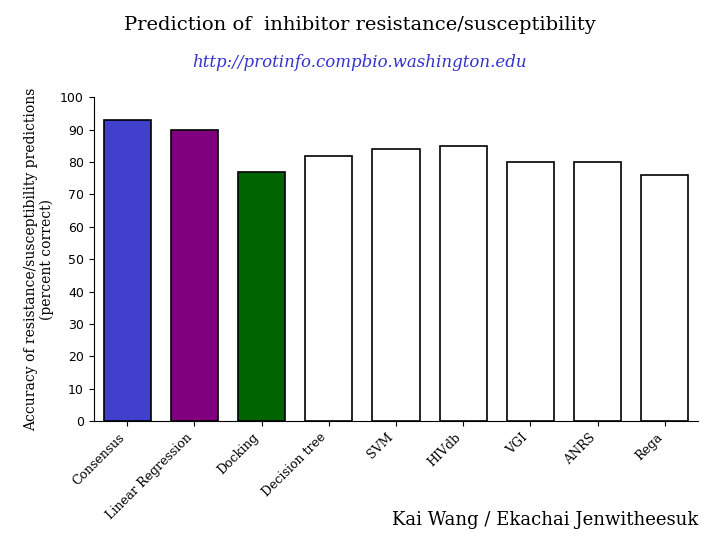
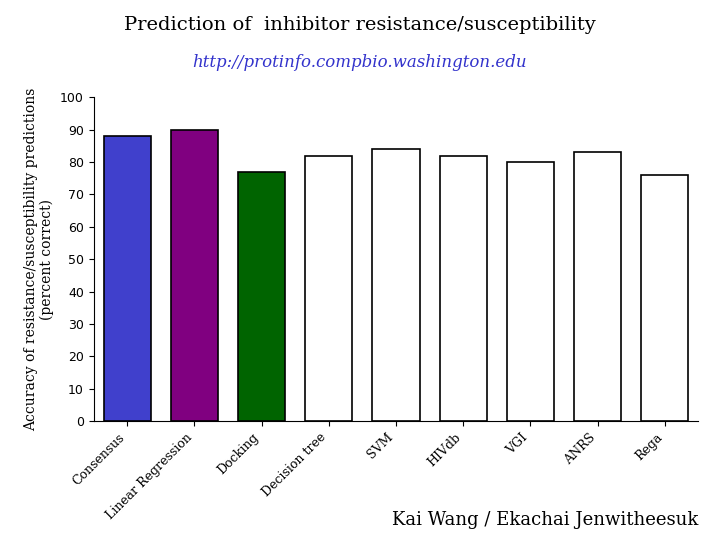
Consensus: 93 -> 88
HIVdb: 85 -> 82
ANRS: 80 -> 83
